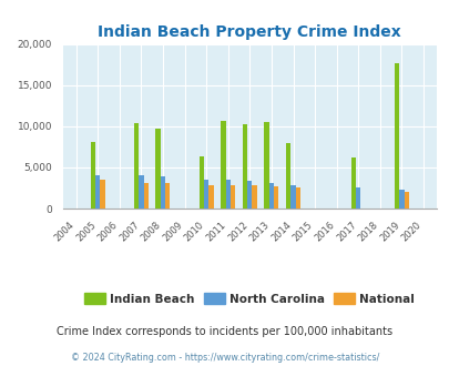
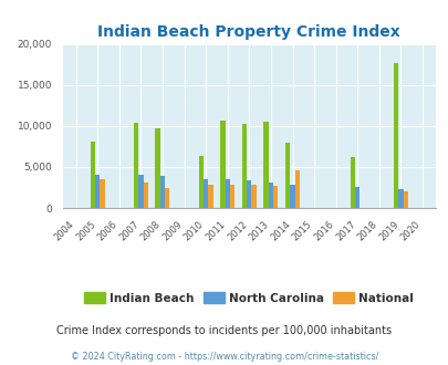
National/2008: 3,200 -> 2,400
National/2014: 2,600 -> 4,600
